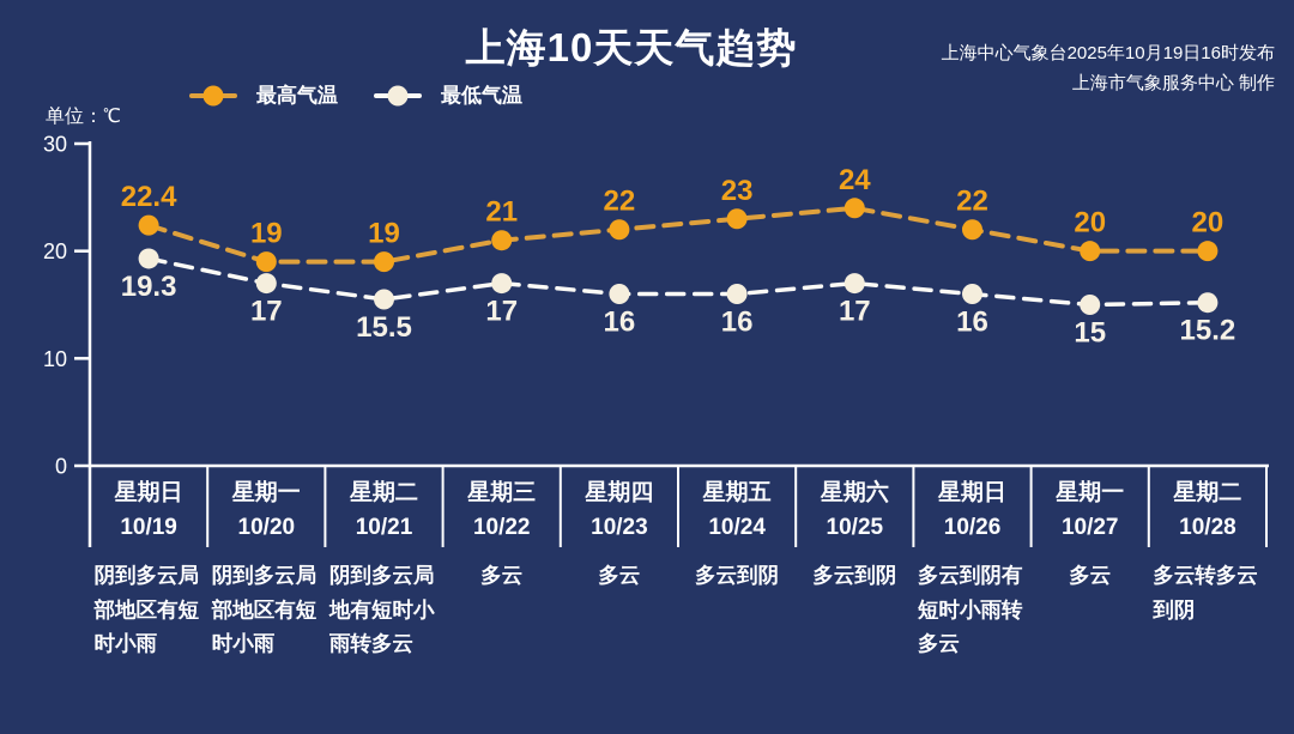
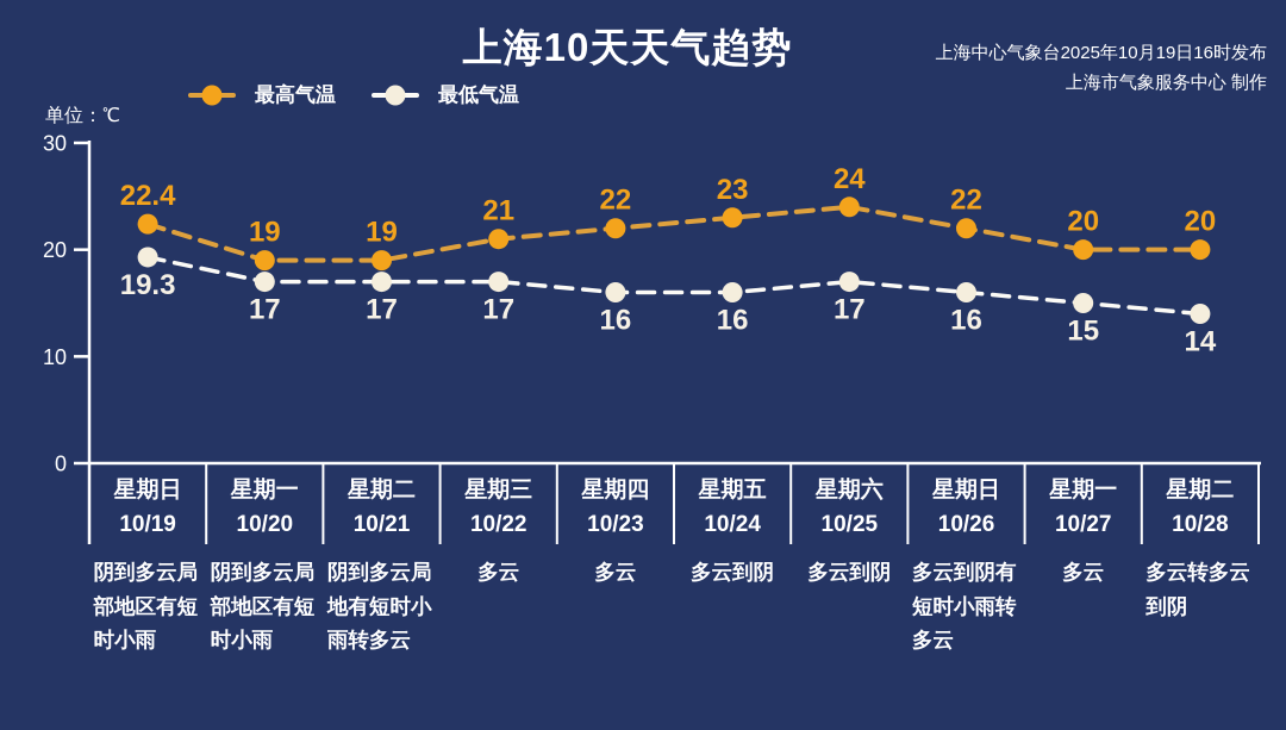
最低气温/10/21: 15.5 -> 17
最低气温/10/28: 15.2 -> 14
